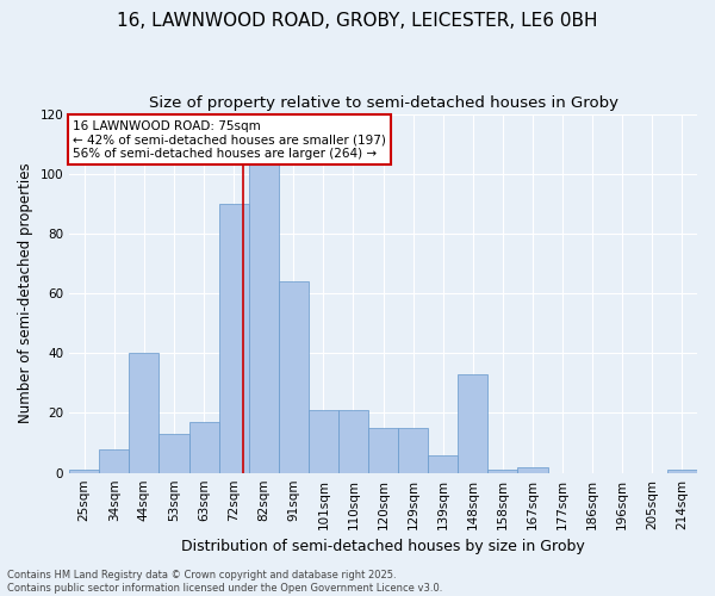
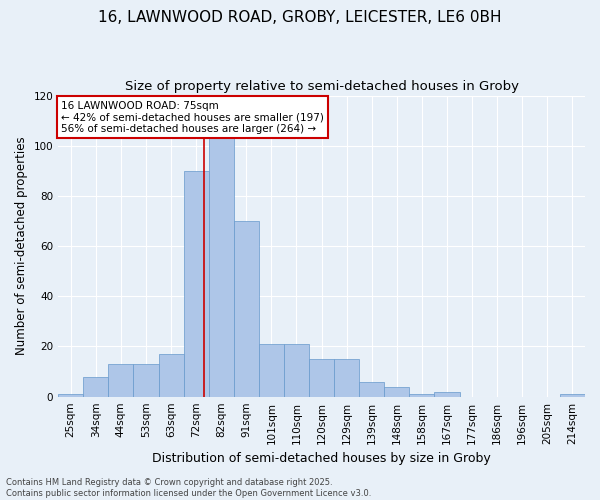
44sqm: 40 -> 13
91sqm: 64 -> 70
148sqm: 33 -> 4
